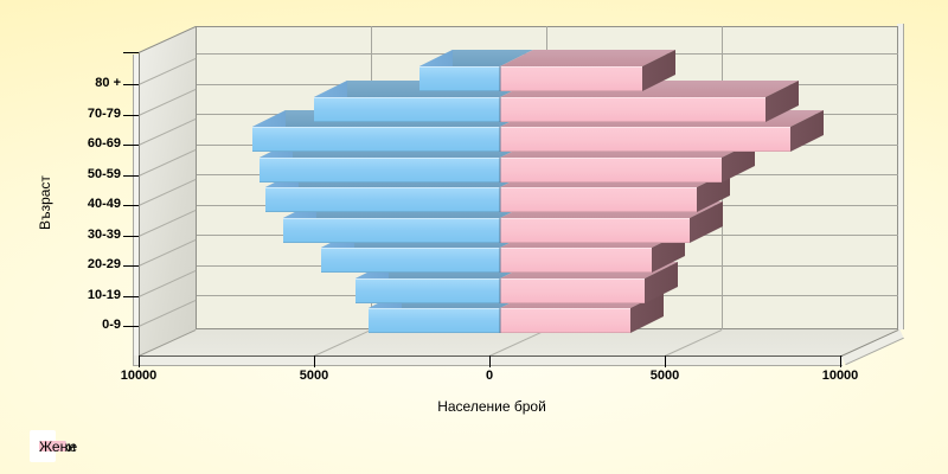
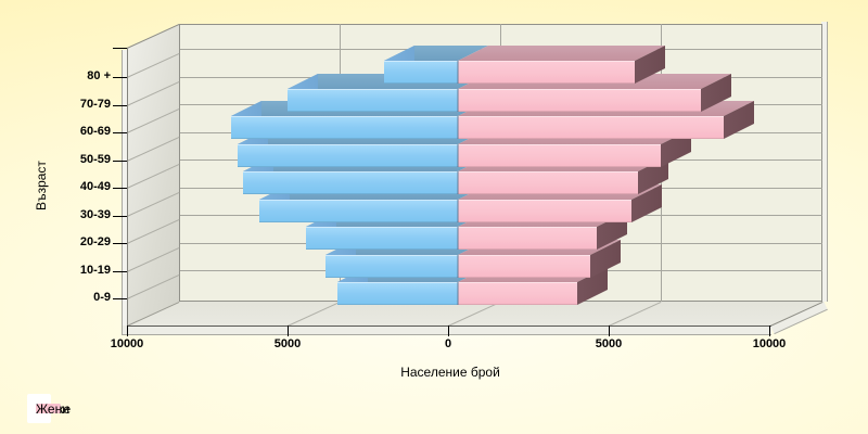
Мъже/20-29: 5100 -> 4700
Жени/80 +: 4000 -> 5500
